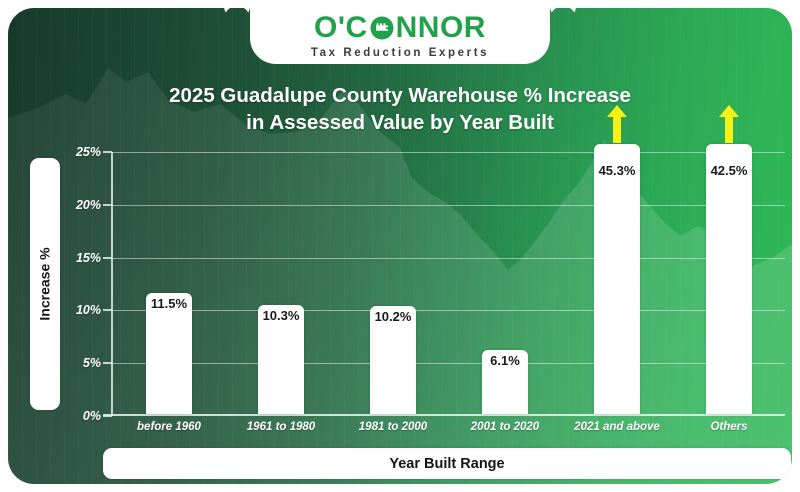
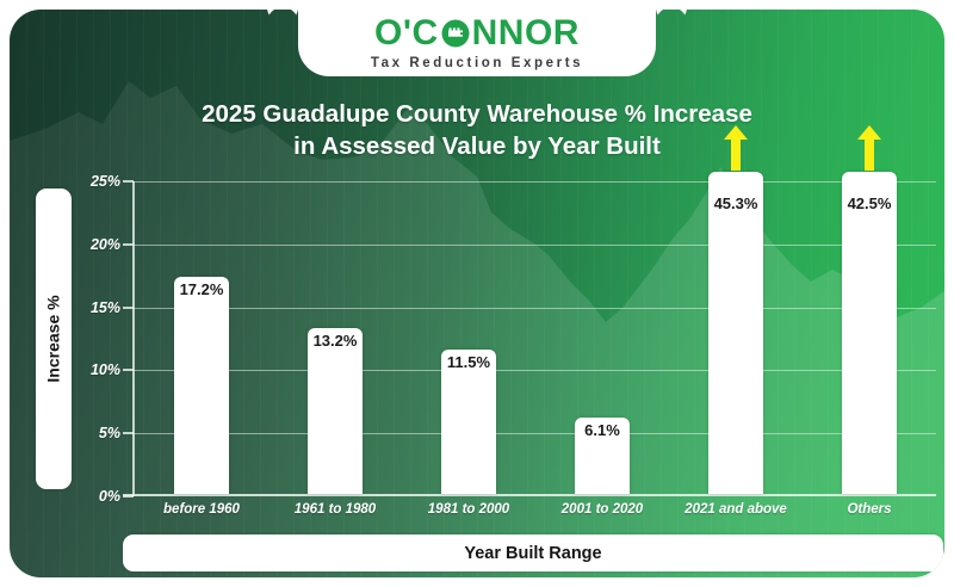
before 1960: 11.5% -> 17.2%
1961 to 1980: 10.3% -> 13.2%
1981 to 2000: 10.2% -> 11.5%
